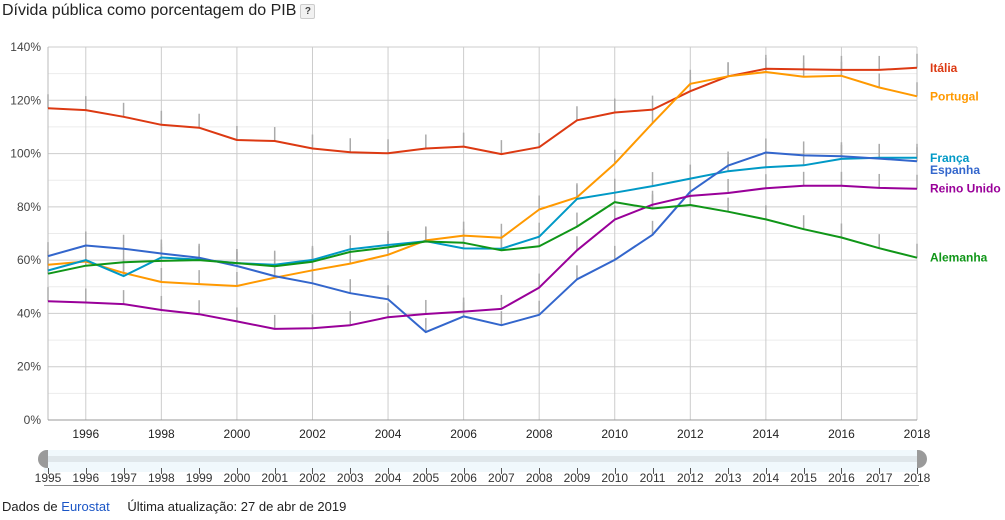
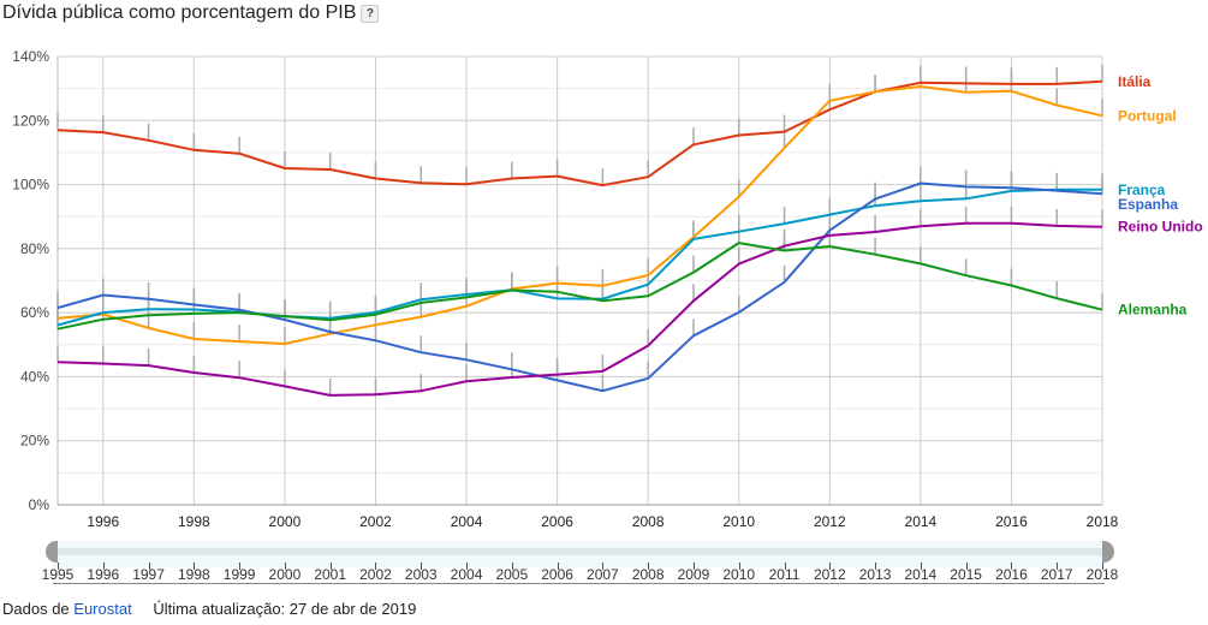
França/1997: 54% -> 61%
Espanha/2005: 33% -> 42%
Portugal/2008: 79% -> 72%
